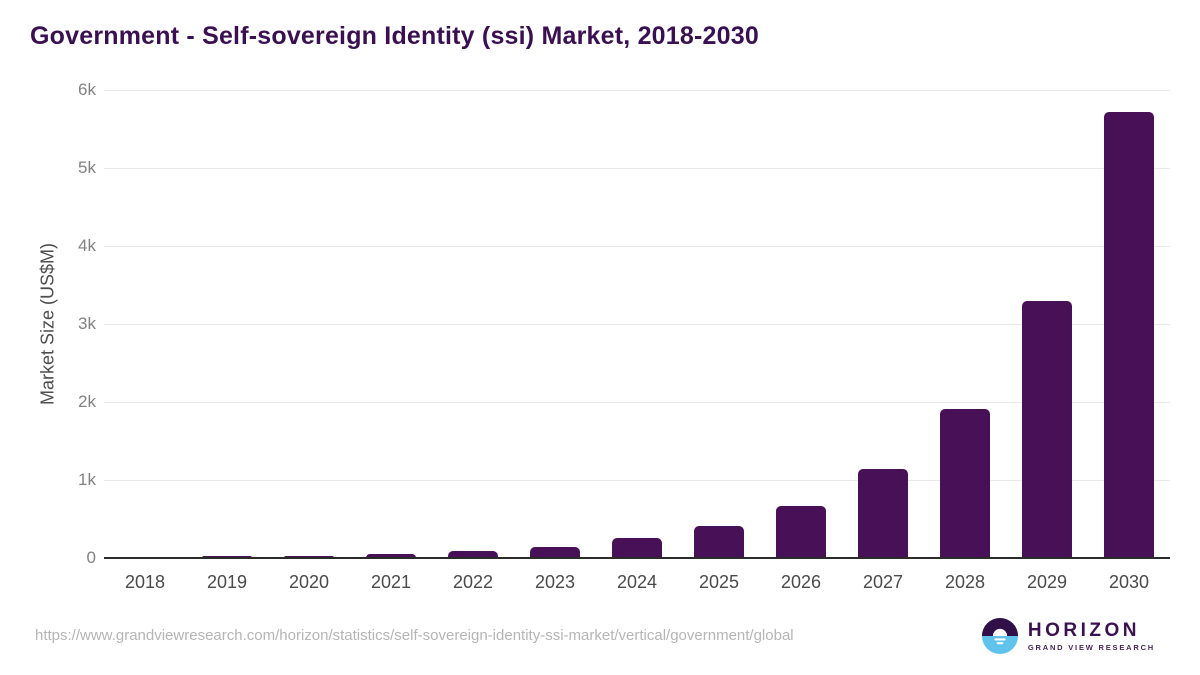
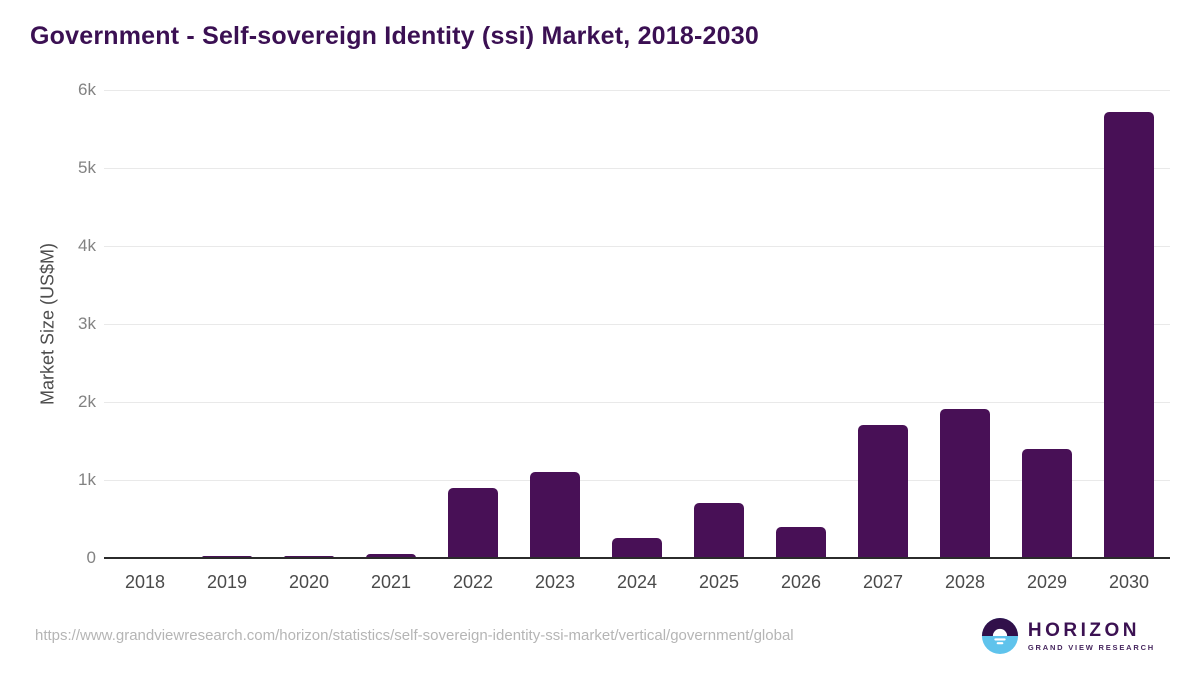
2022: 0.1k -> 0.9k
2023: 0.1k -> 1.1k
2025: 0.4k -> 0.7k
2026: 0.7k -> 0.4k
2027: 1.1k -> 1.7k
2029: 3.3k -> 1.4k
